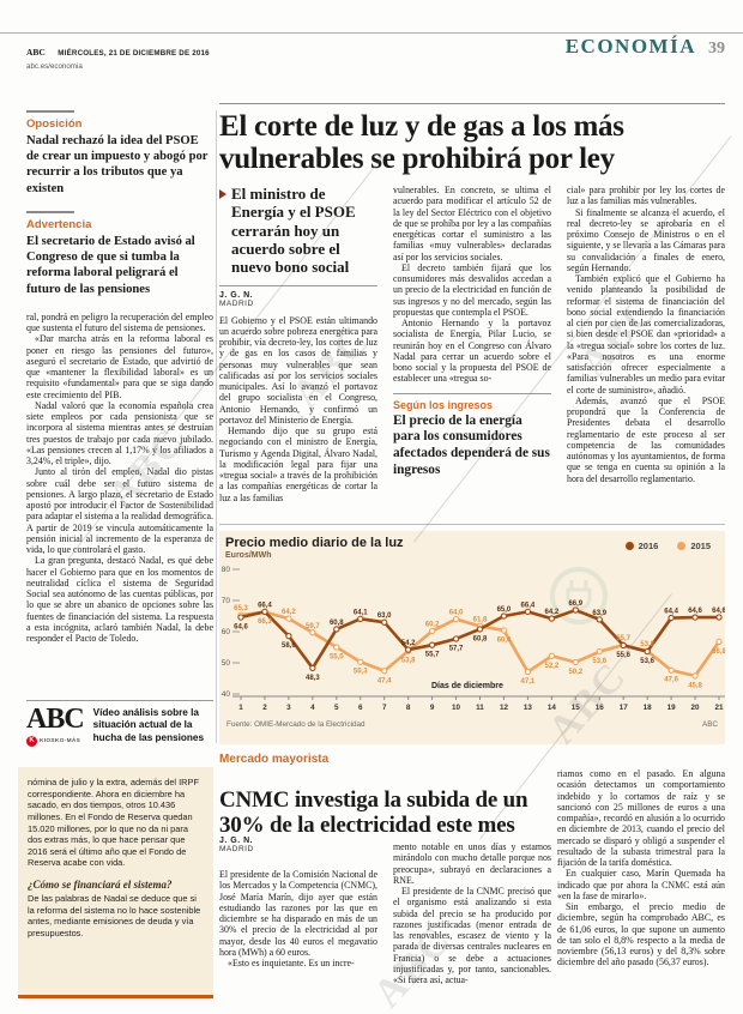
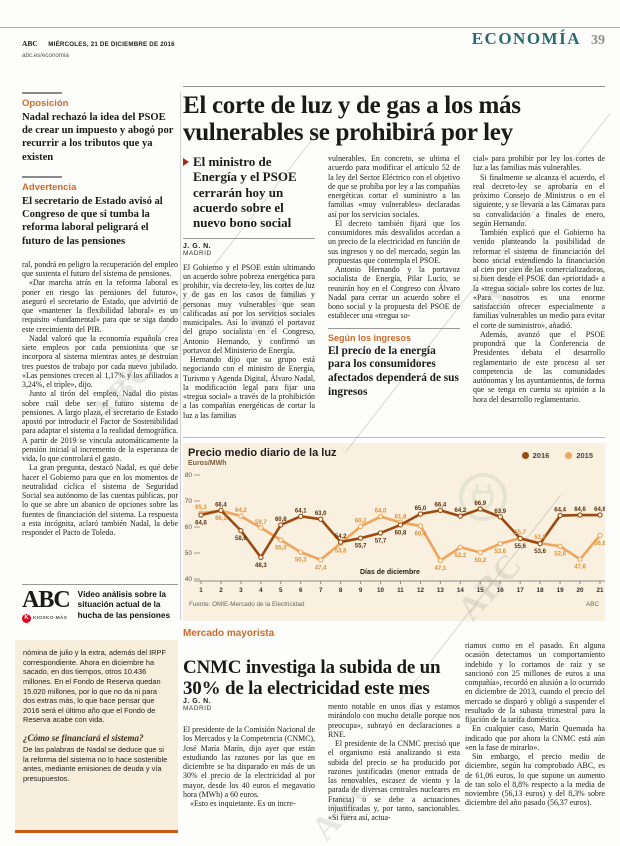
2015/19: 47,6 -> 52,6
2015/20: 45,8 -> 47,6
